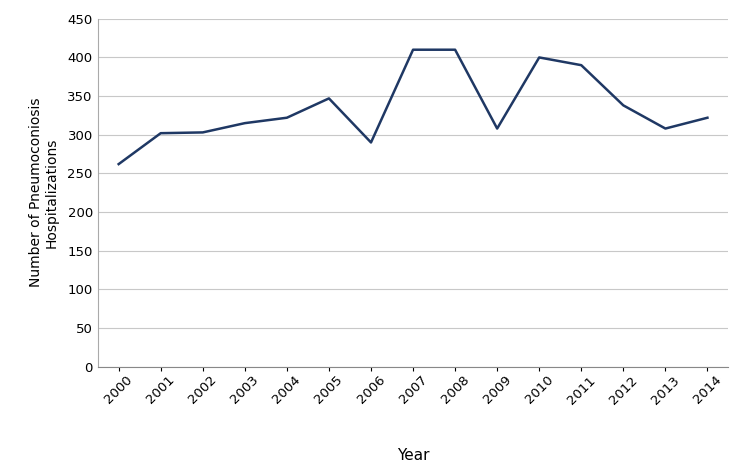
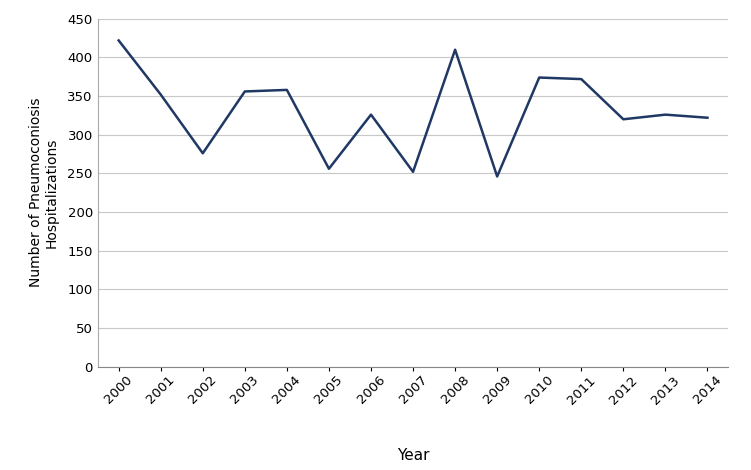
2000: 262 -> 422
2001: 302 -> 352
2002: 303 -> 276
2003: 315 -> 356
2004: 322 -> 358
2005: 347 -> 256
2006: 290 -> 326
2007: 410 -> 252
2009: 308 -> 246
2010: 400 -> 374
2011: 390 -> 372
2012: 338 -> 320
2013: 308 -> 326
